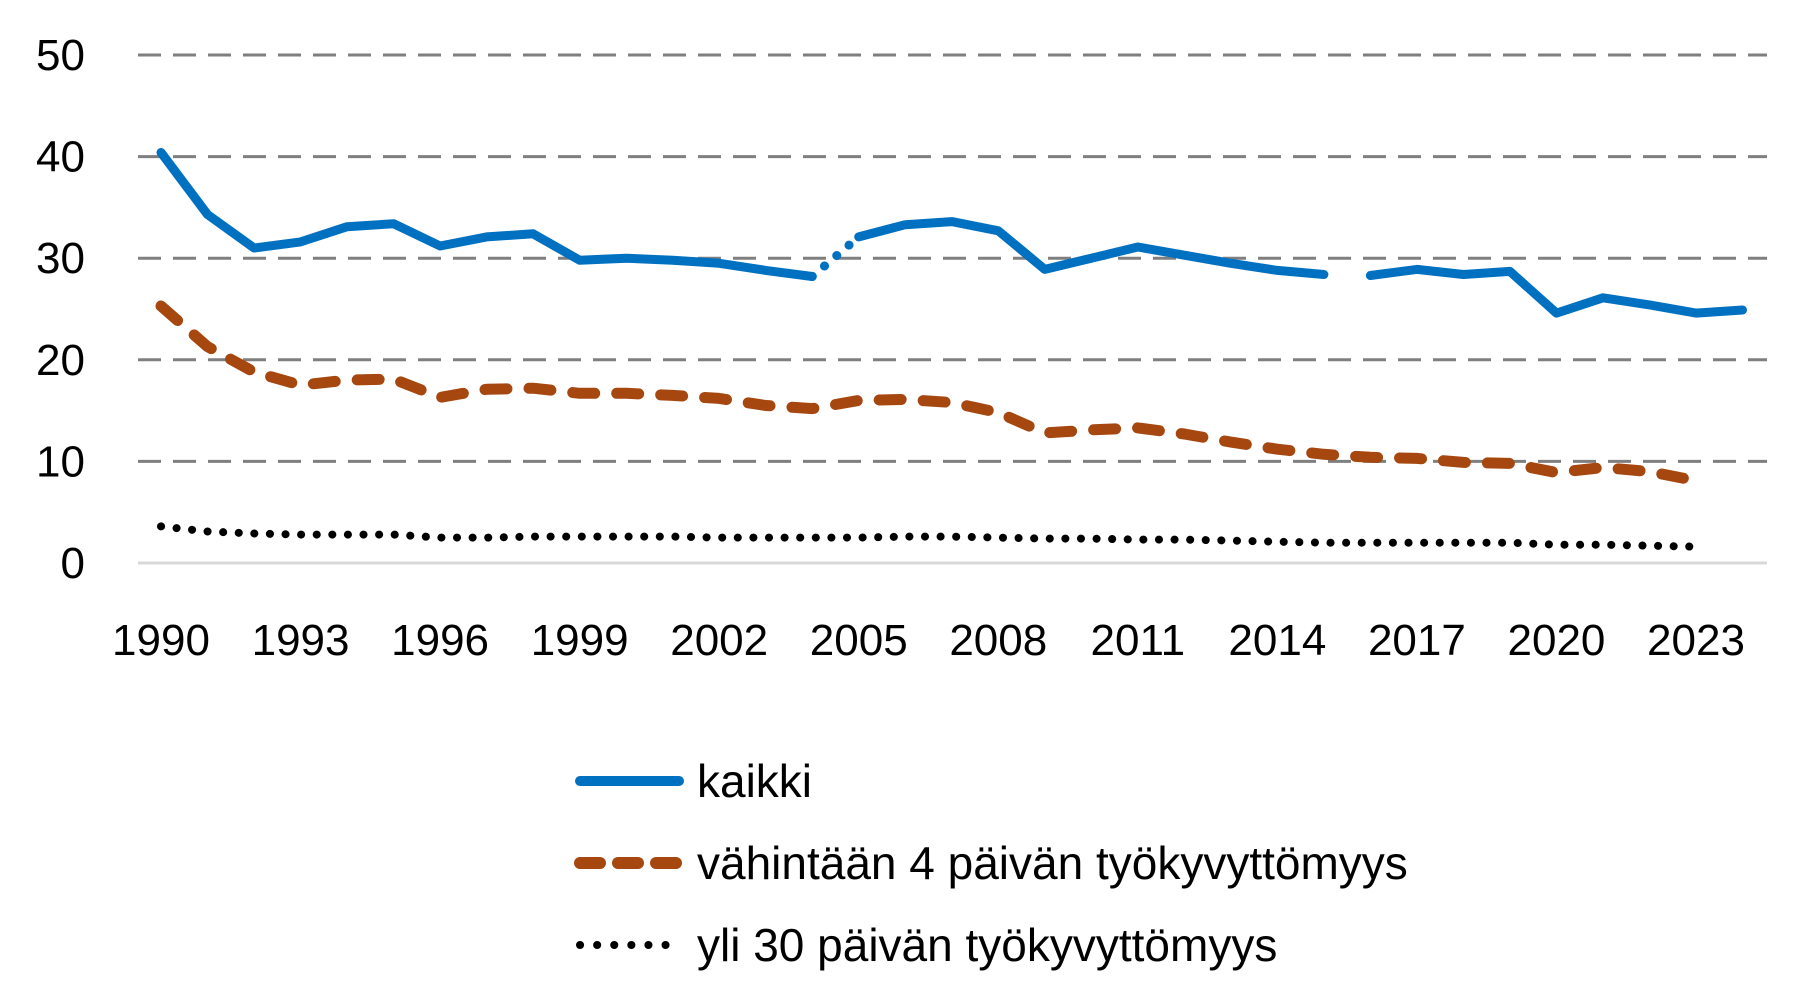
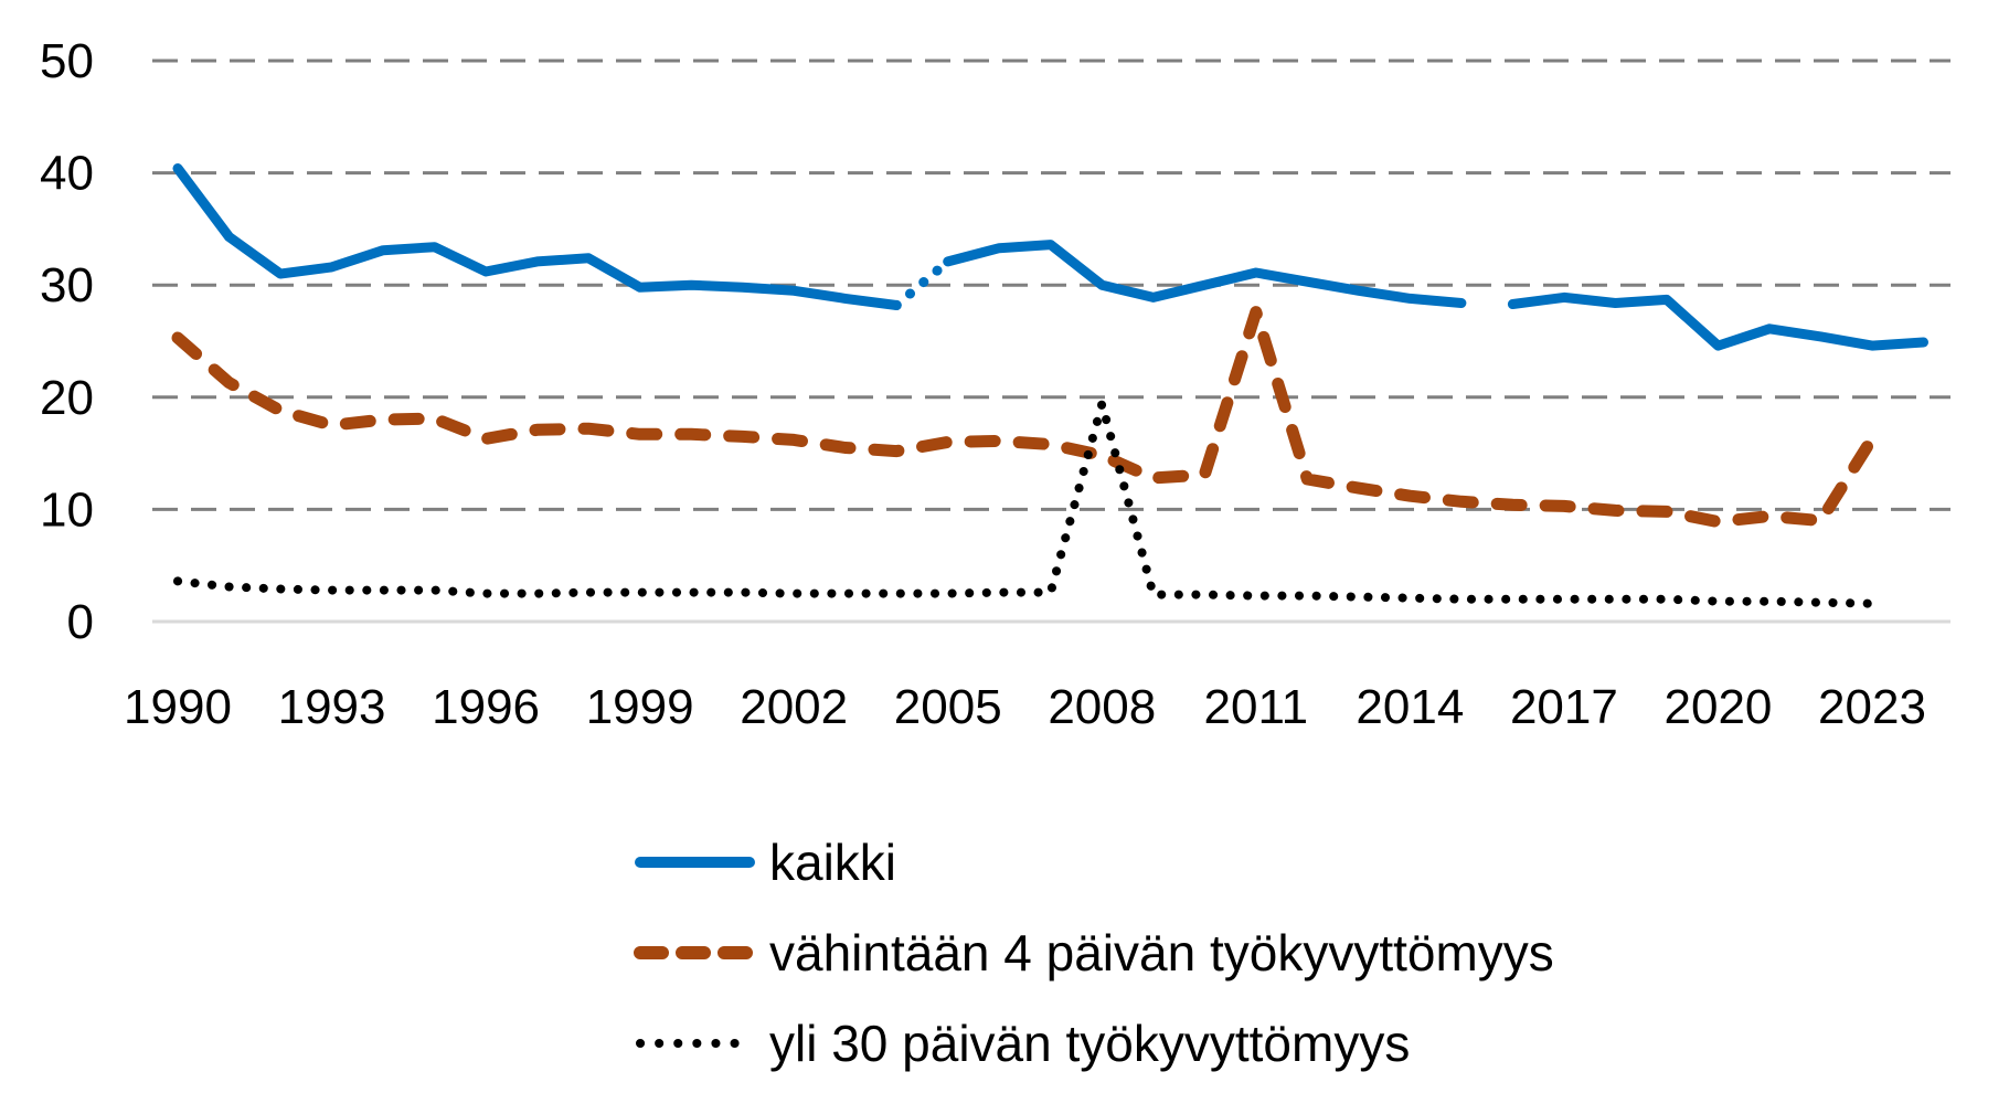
kaikki/2008: 32.7 -> 30.0
yli 30 päivän työkyvyttömyys/2008: 2.5 -> 19.4
vähintään 4 päivän työkyvyttömyys/2011: 13.3 -> 27.6
vähintään 4 päivän työkyvyttömyys/2023: 8.1 -> 16.3
